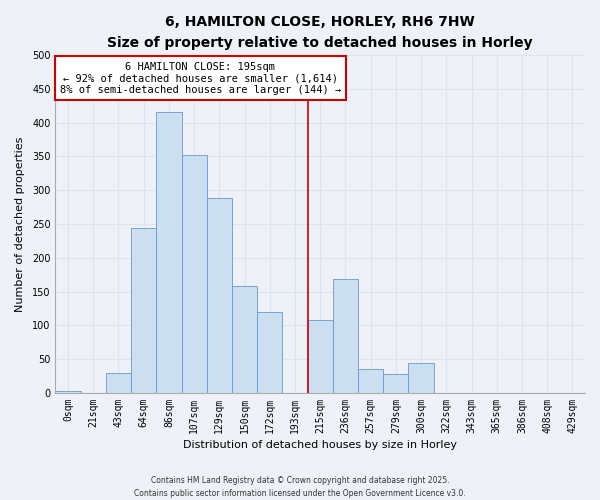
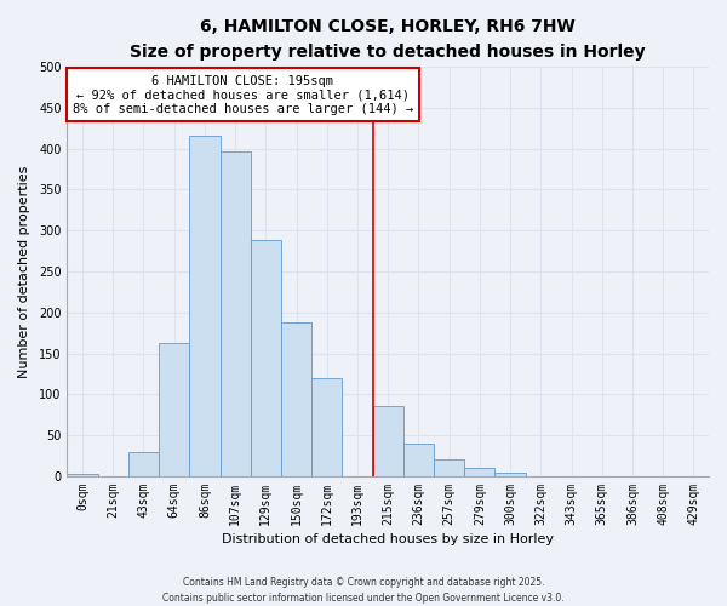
64sqm: 244 -> 163
107sqm: 352 -> 397
150sqm: 158 -> 188
215sqm: 108 -> 85
236sqm: 168 -> 40
257sqm: 36 -> 20
279sqm: 28 -> 10
300sqm: 44 -> 5
